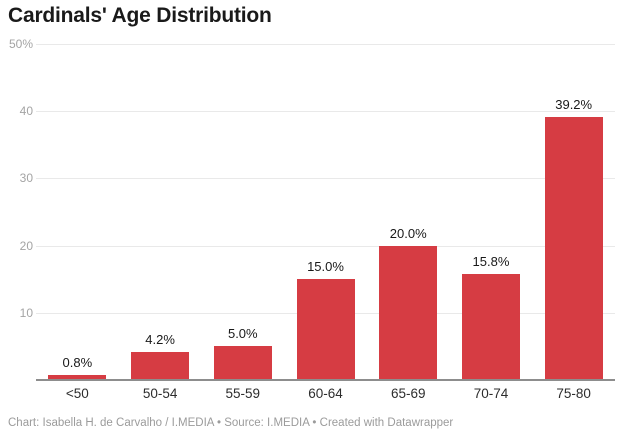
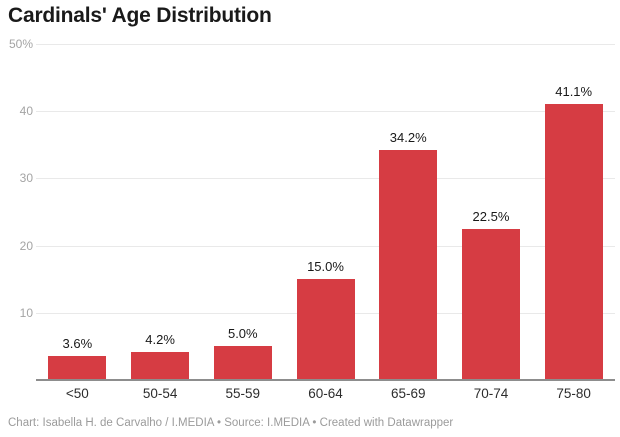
<50: 0.8% -> 3.6%
65-69: 20.0% -> 34.2%
70-74: 15.8% -> 22.5%
75-80: 39.2% -> 41.1%
